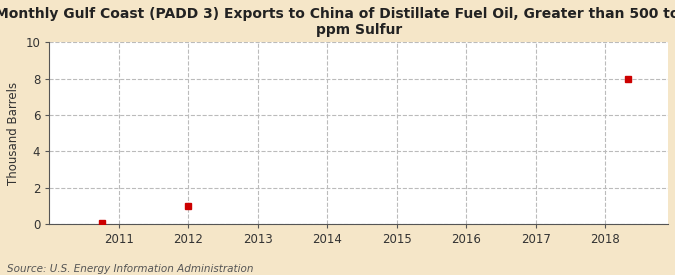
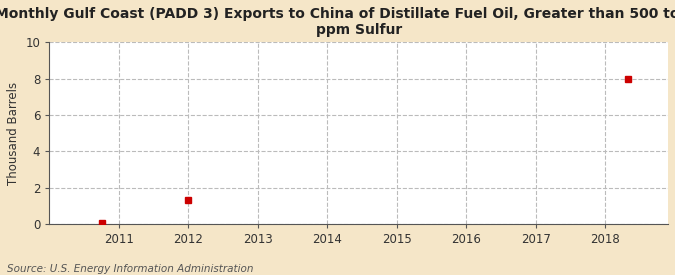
2012: 1.0 -> 1.3
